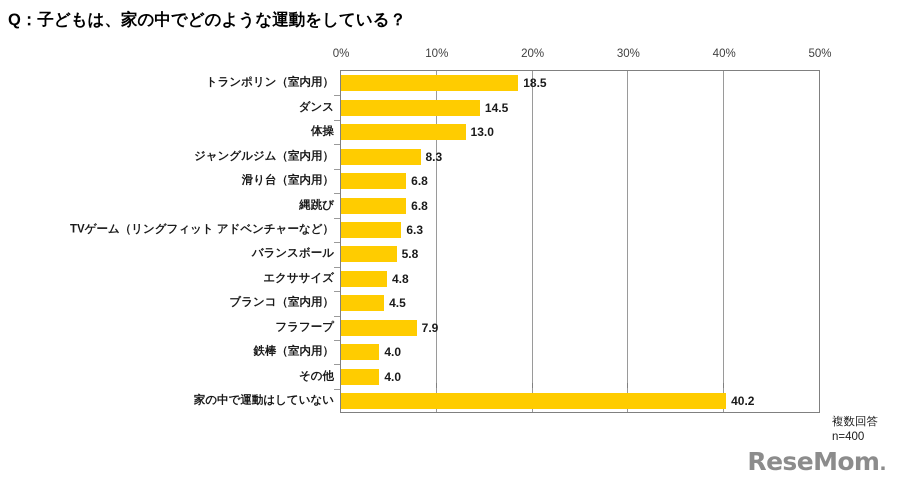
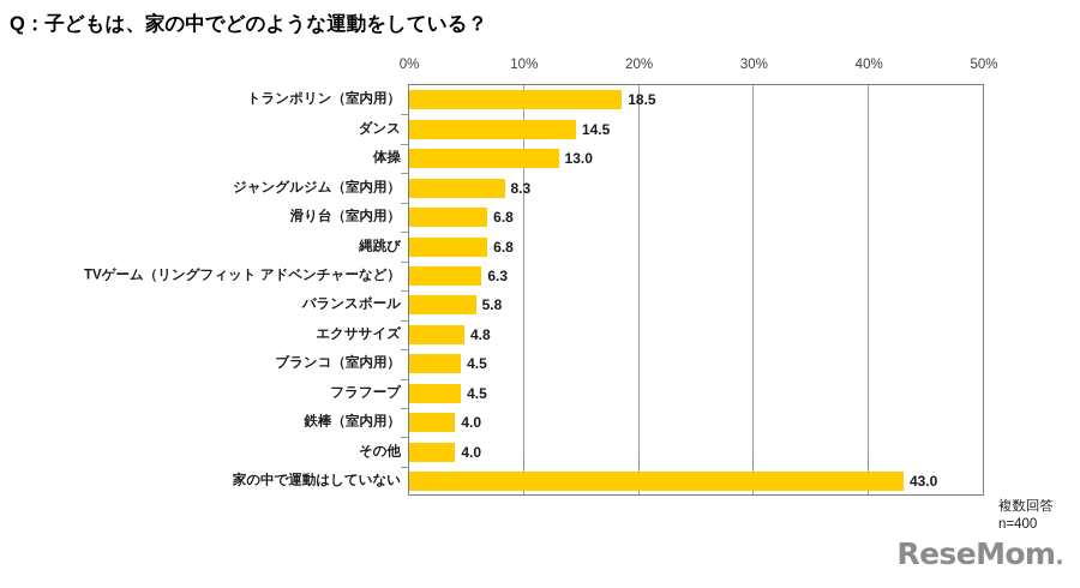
フラフープ: 7.9 -> 4.5
家の中で運動はしていない: 40.2 -> 43.0
